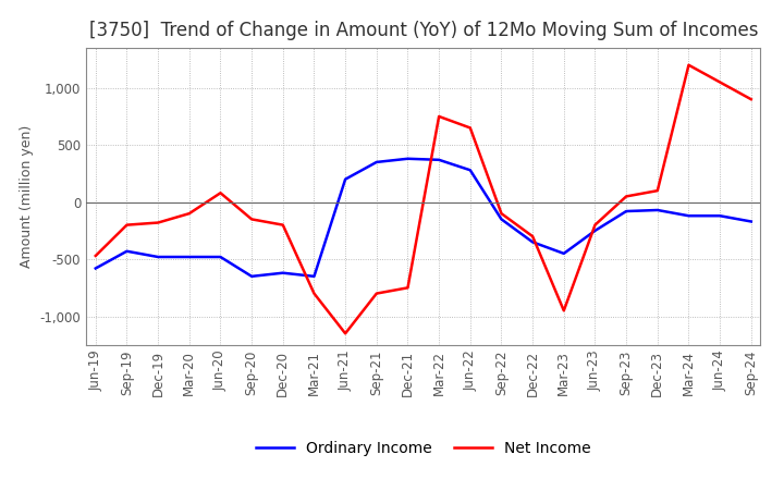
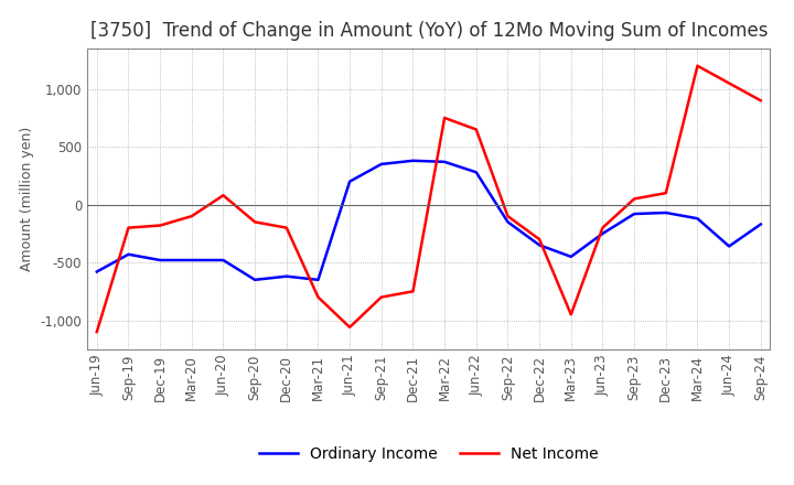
Net Income/Jun-19: -470 -> -1,100
Net Income/Jun-21: -1,150 -> -1,060
Ordinary Income/Jun-24: -120 -> -360
